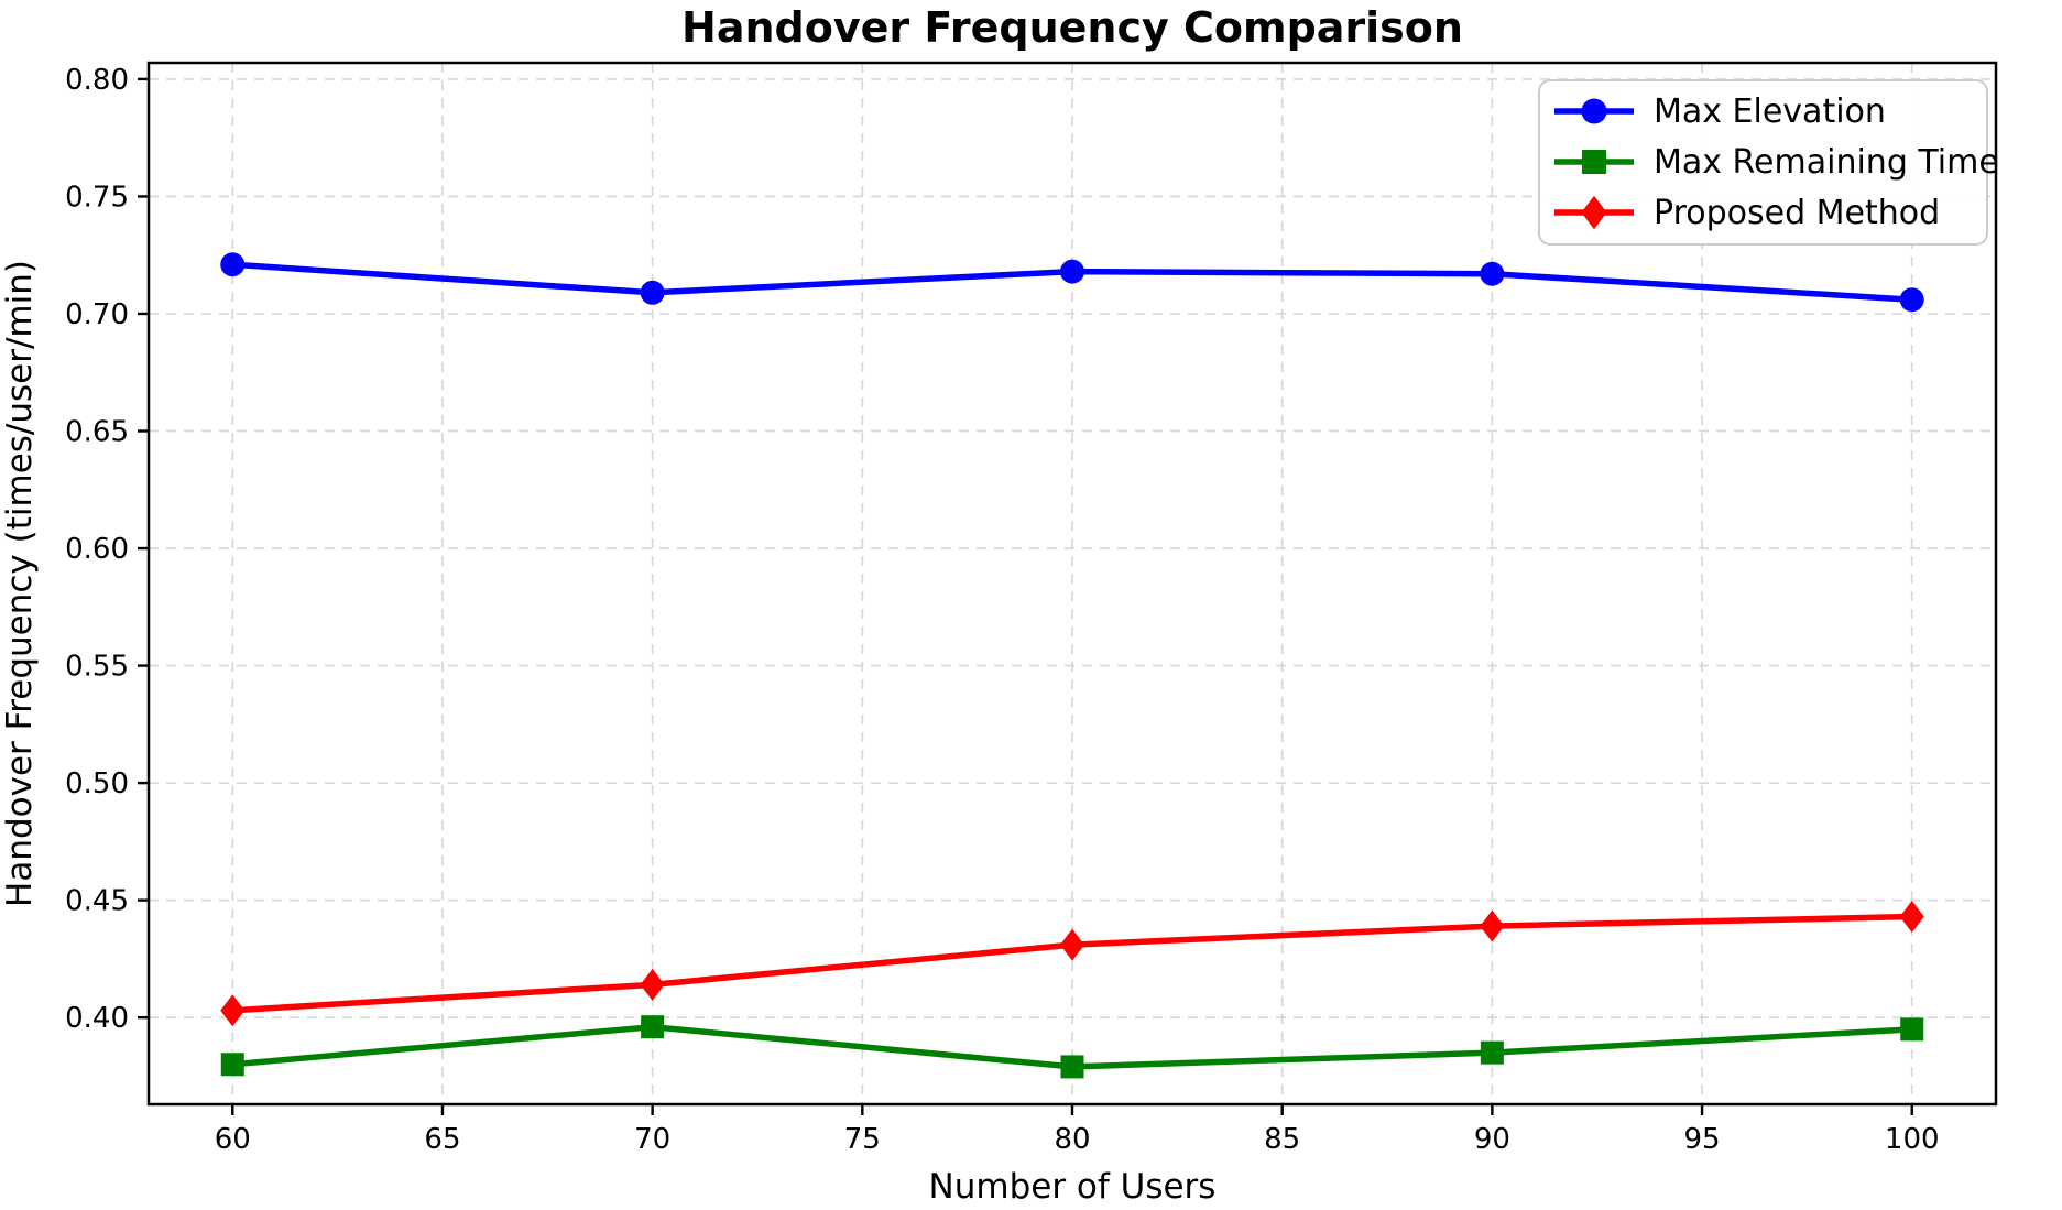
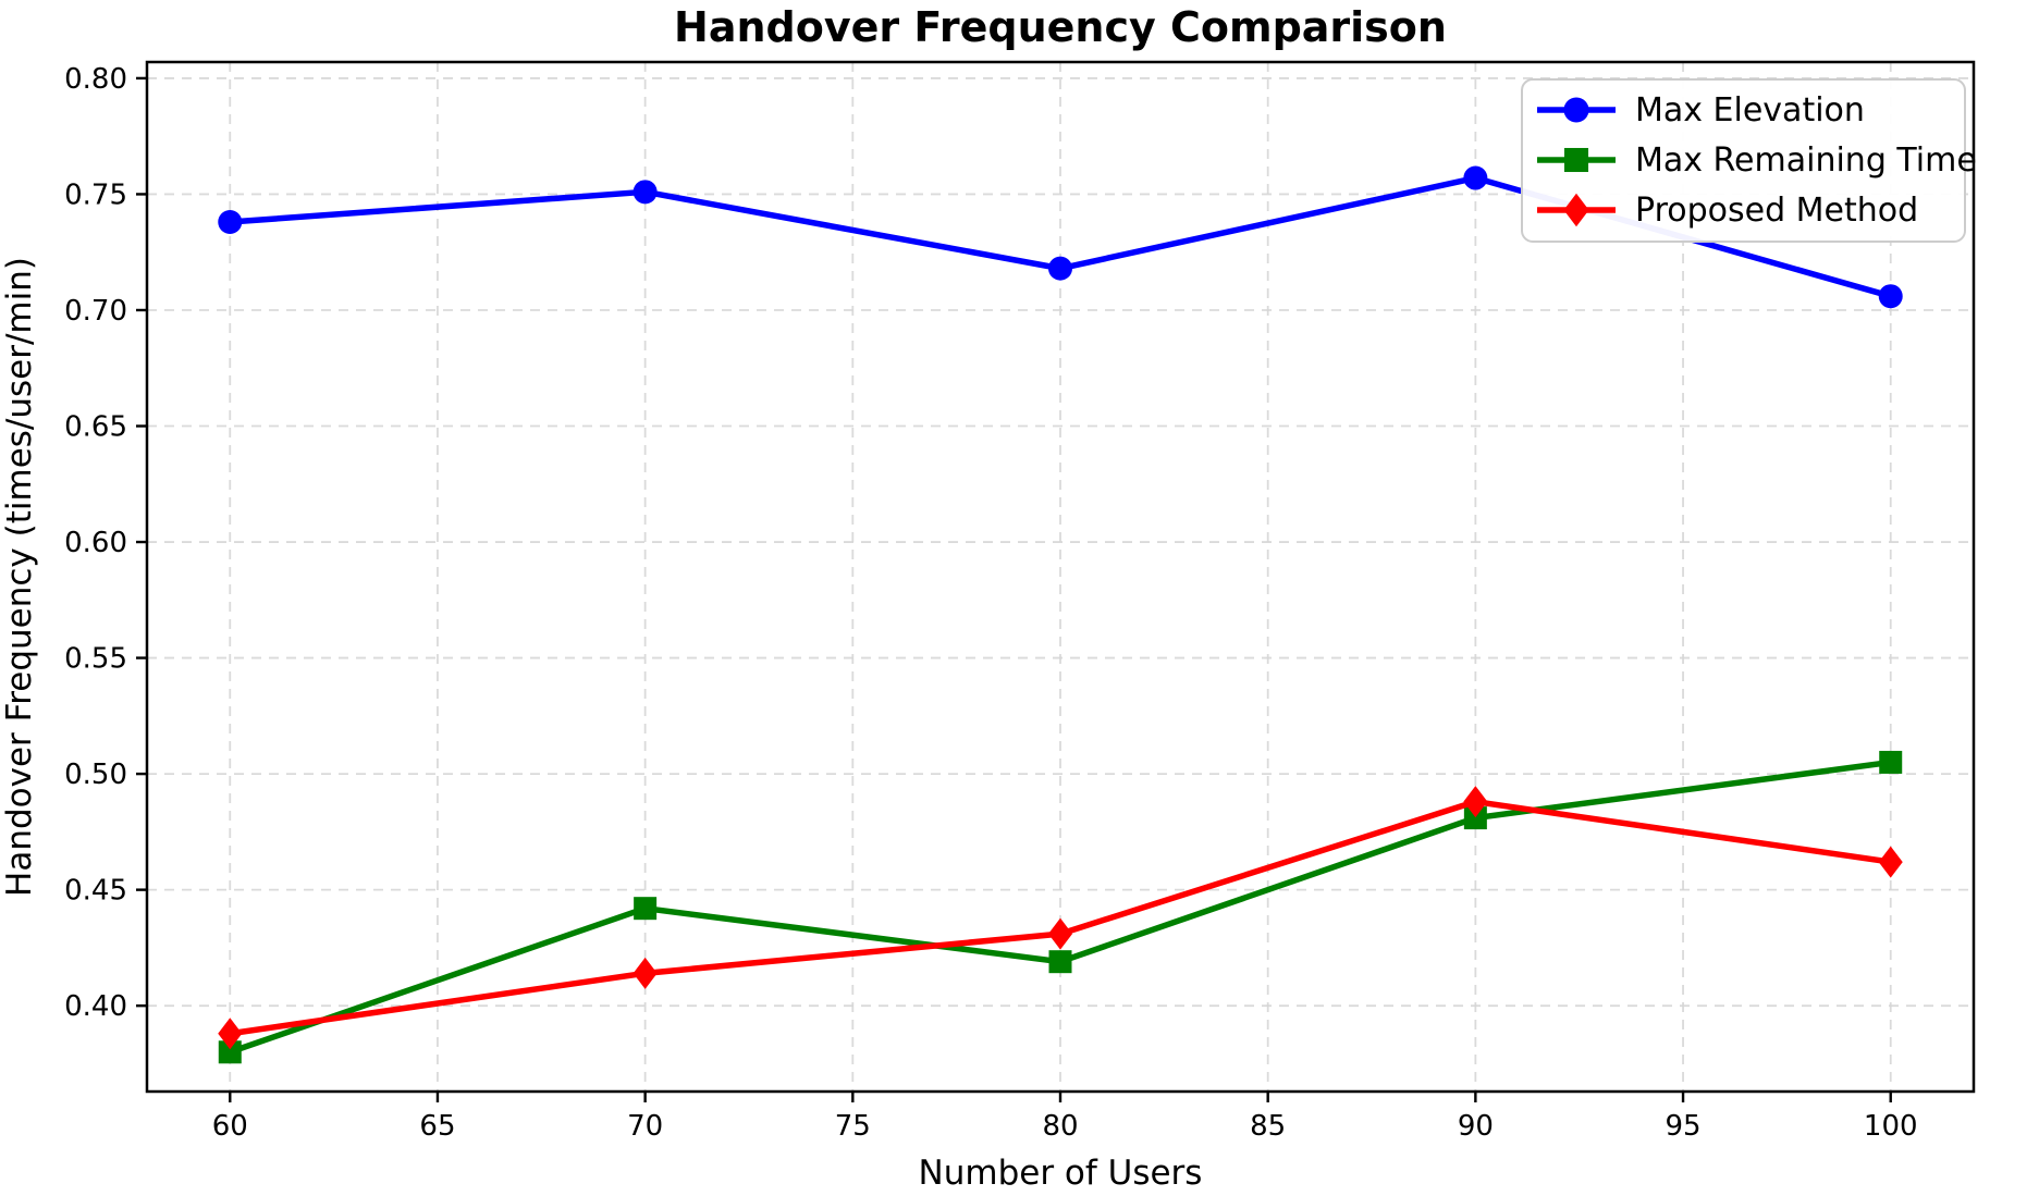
Max Elevation/60: 0.721 -> 0.738
Proposed Method/60: 0.403 -> 0.388
Max Elevation/70: 0.709 -> 0.751
Max Remaining Time/70: 0.396 -> 0.442
Max Remaining Time/80: 0.379 -> 0.419
Max Elevation/90: 0.717 -> 0.757
Max Remaining Time/90: 0.385 -> 0.481
Proposed Method/90: 0.439 -> 0.488
Max Remaining Time/100: 0.395 -> 0.505
Proposed Method/100: 0.443 -> 0.462
